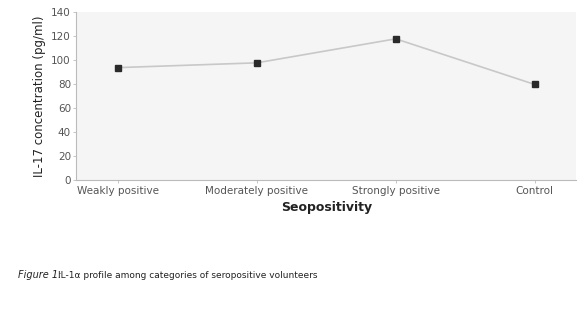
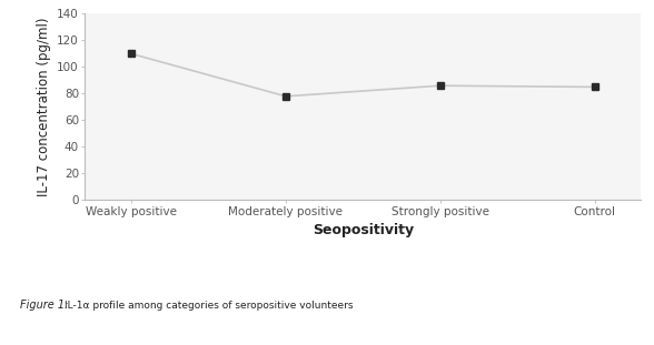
Weakly positive: 94 -> 110
Moderately positive: 98 -> 78
Strongly positive: 118 -> 86
Control: 80 -> 85
